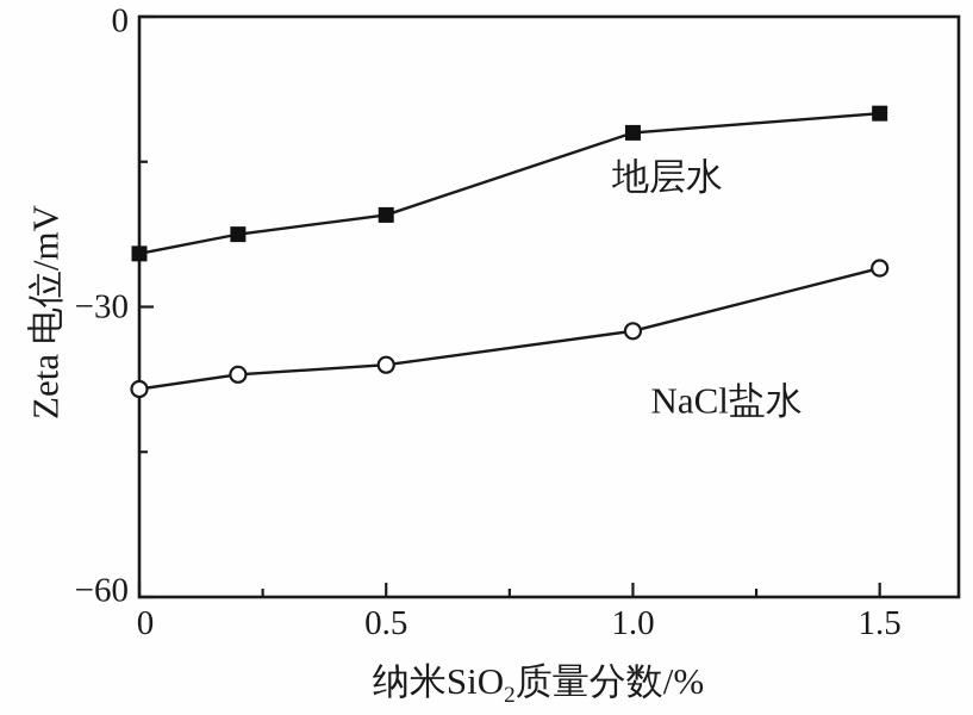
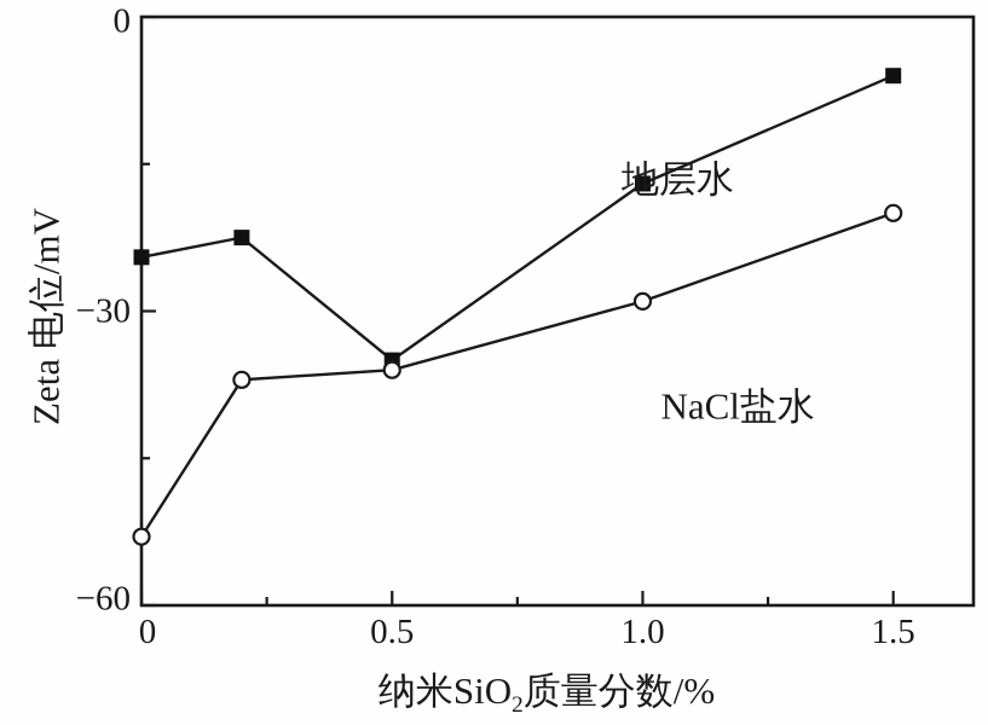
NaCl盐水/0: -38 -> -53
地层水/0.5: -20 -> -35
地层水/1.0: -12 -> -17
NaCl盐水/1.0: -32 -> -29
地层水/1.5: -10 -> -6
NaCl盐水/1.5: -26 -> -20
